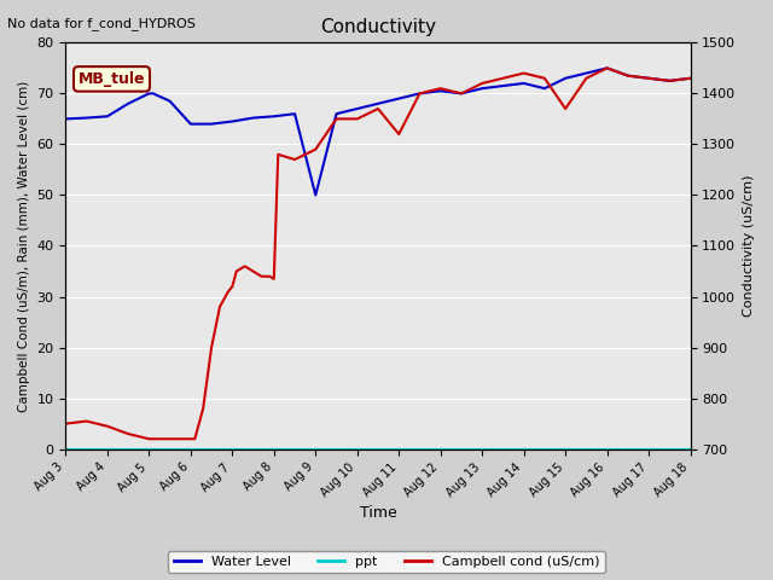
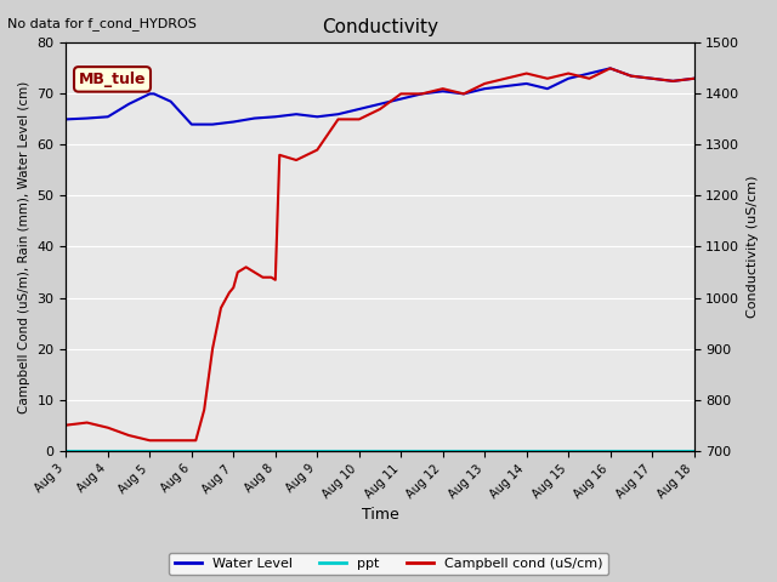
Water Level/Aug 9: 50.0 -> 65.5
Campbell cond (uS/cm)/Aug 11: 62.0 -> 70.0
Campbell cond (uS/cm)/Aug 15: 67.0 -> 74.0
